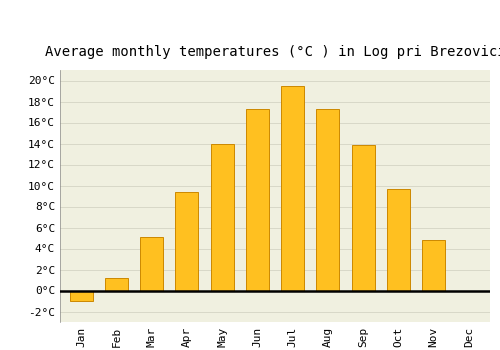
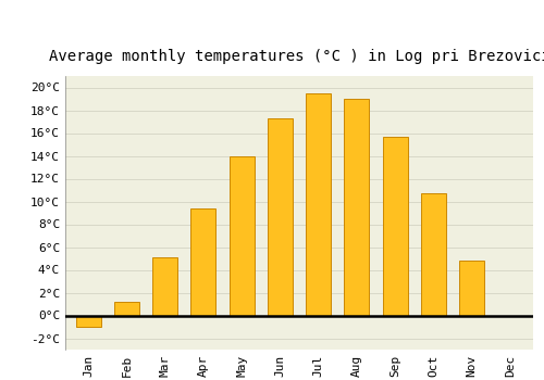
Aug: 17.3°C -> 19.0°C
Sep: 13.9°C -> 15.7°C
Oct: 9.7°C -> 10.7°C
